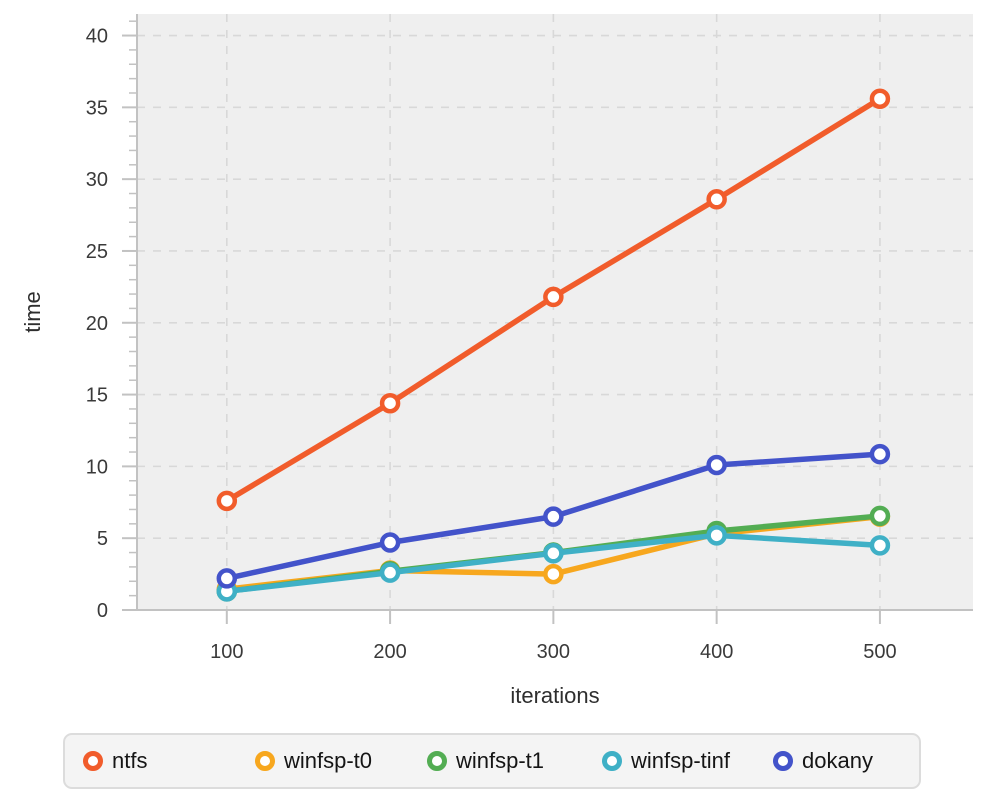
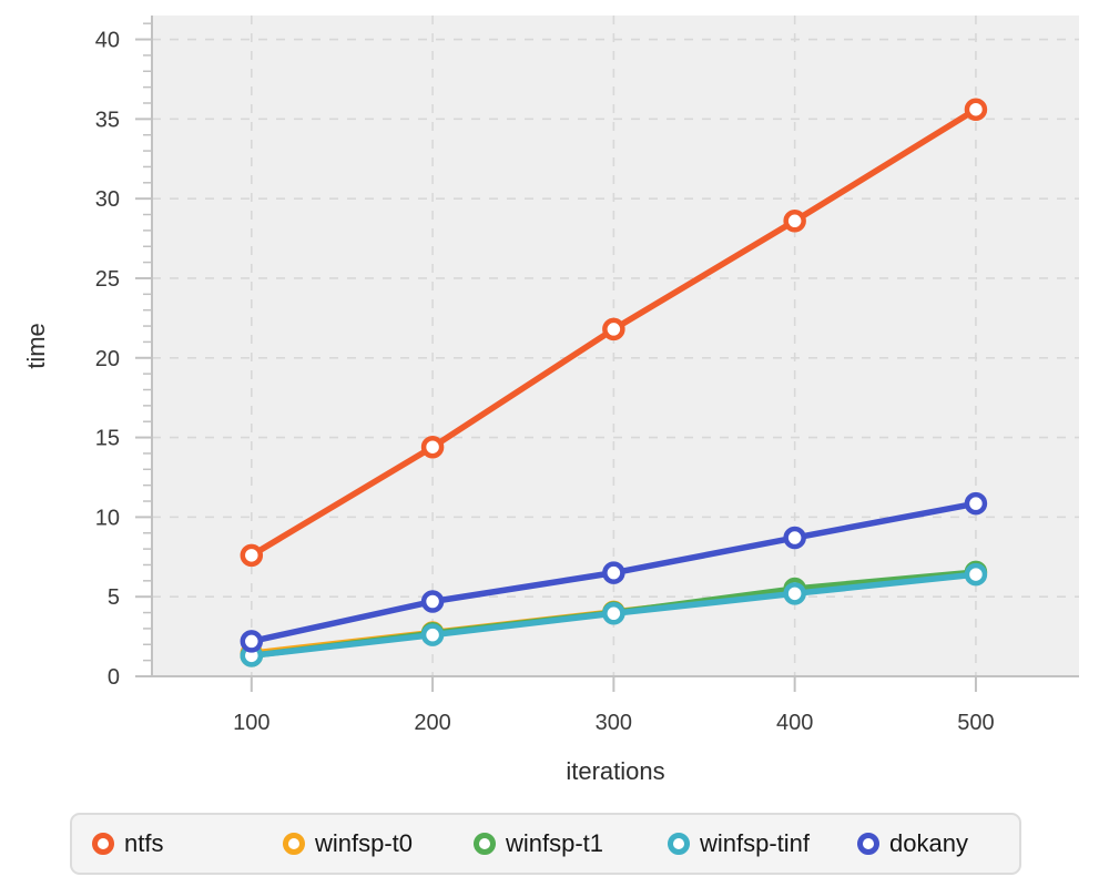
winfsp-t0/300: 2.5 -> 4.0
dokany/400: 10.1 -> 8.7
winfsp-tinf/500: 4.5 -> 6.4
